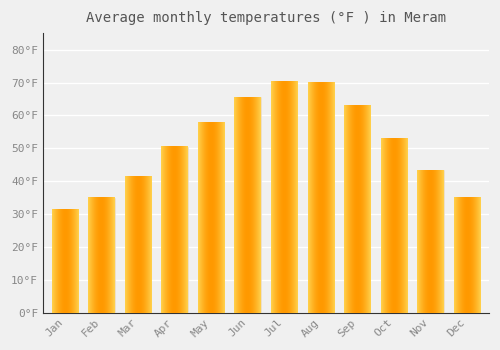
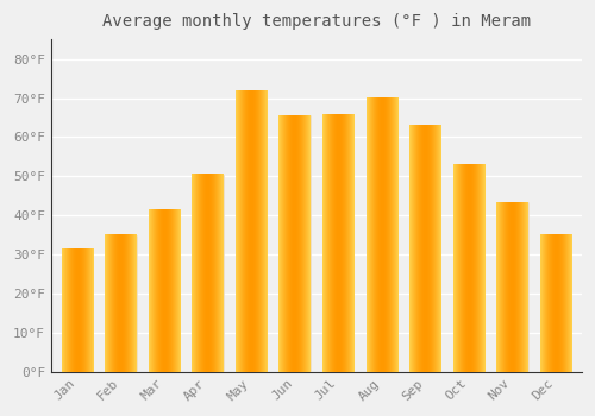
May: 58.0°F -> 72.0°F
Jul: 70.5°F -> 66.0°F
